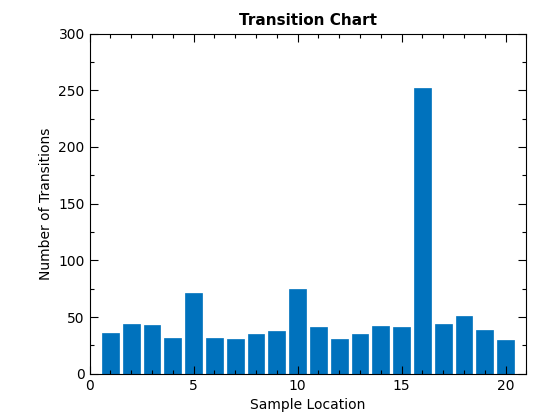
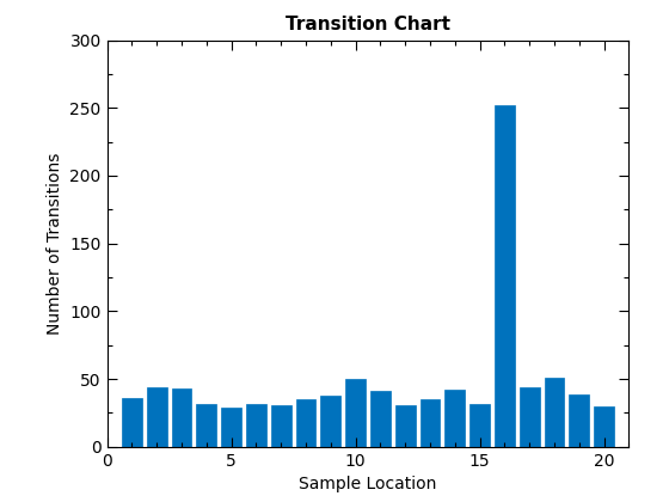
5: 71 -> 29
10: 75 -> 50
15: 41 -> 32
